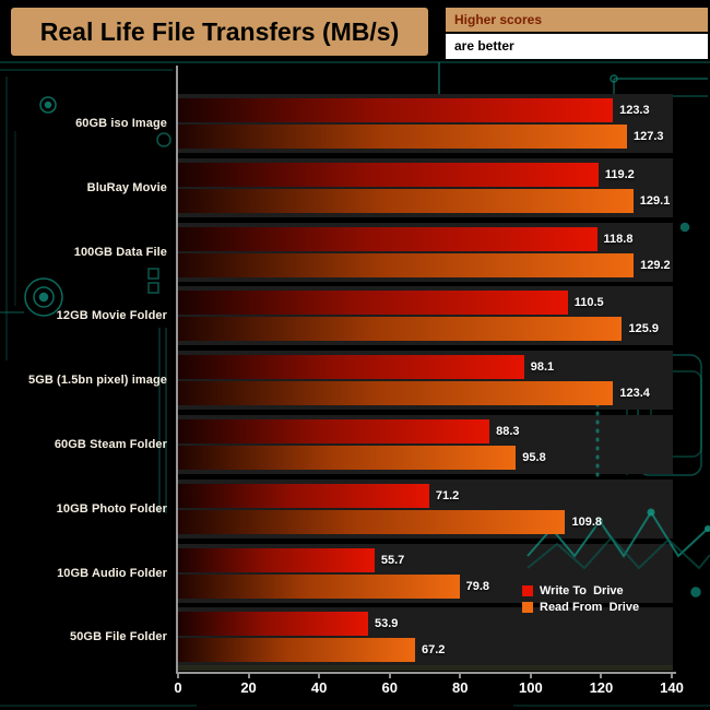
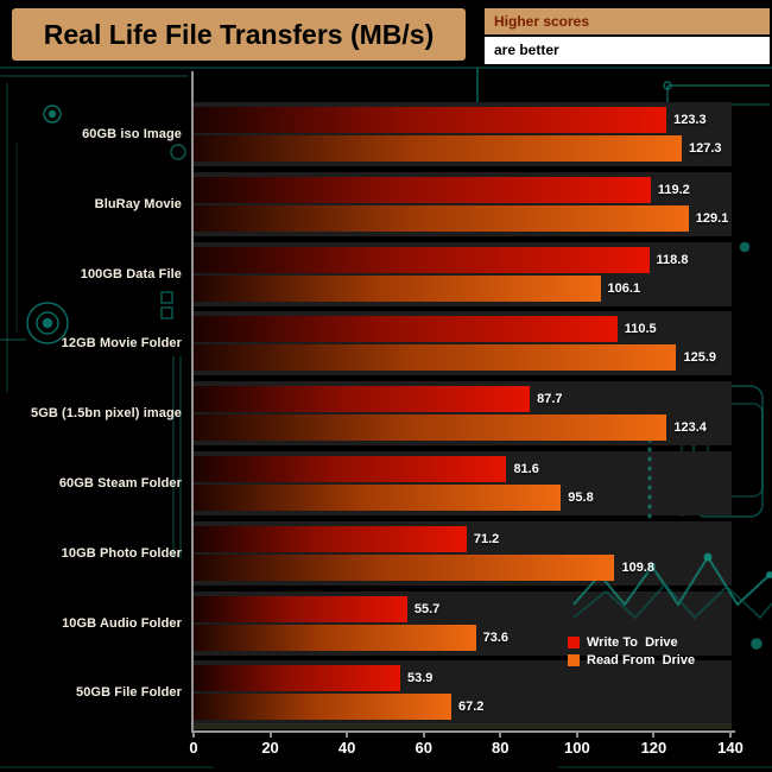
Read From Drive/100GB Data File: 129.2 -> 106.1
Write To Drive/5GB (1.5bn pixel) image: 98.1 -> 87.7
Write To Drive/60GB Steam Folder: 88.3 -> 81.6
Read From Drive/10GB Audio Folder: 79.8 -> 73.6
